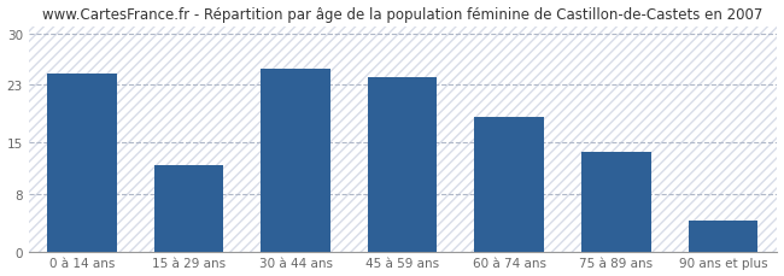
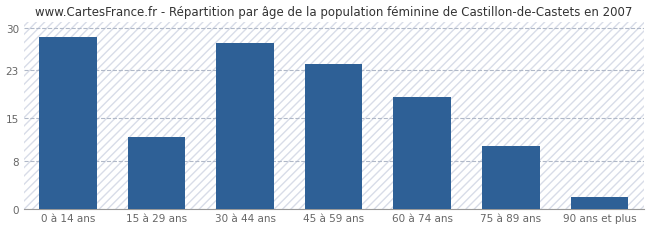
0 à 14 ans: 24.4 -> 28.5
30 à 44 ans: 25.2 -> 27.5
75 à 89 ans: 13.8 -> 10.5
90 ans et plus: 4.4 -> 2.0
